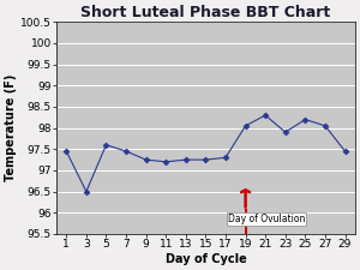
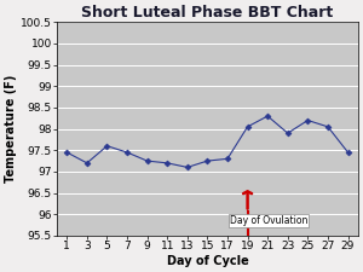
3: 96.50 -> 97.20
13: 97.25 -> 97.10
